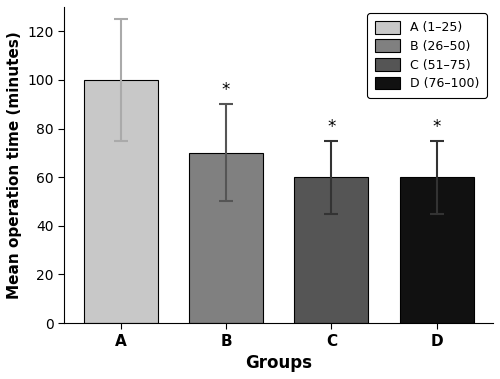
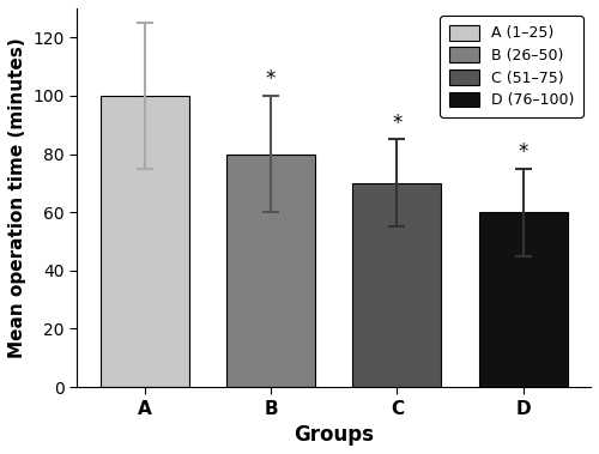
B: 70 -> 80
C: 60 -> 70
